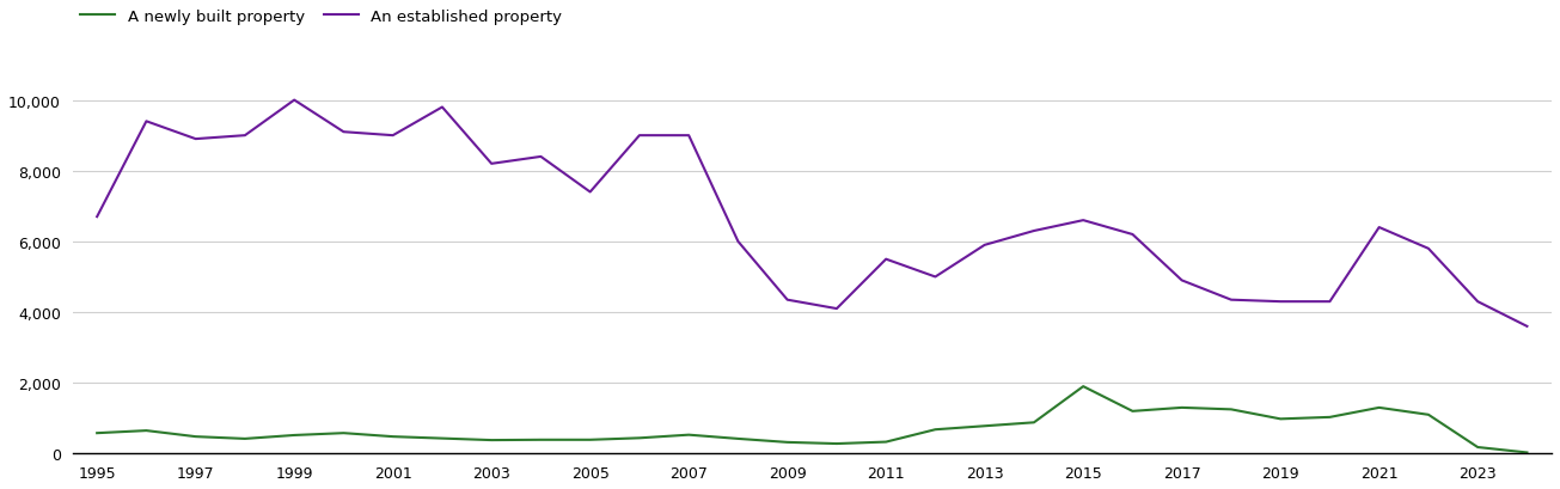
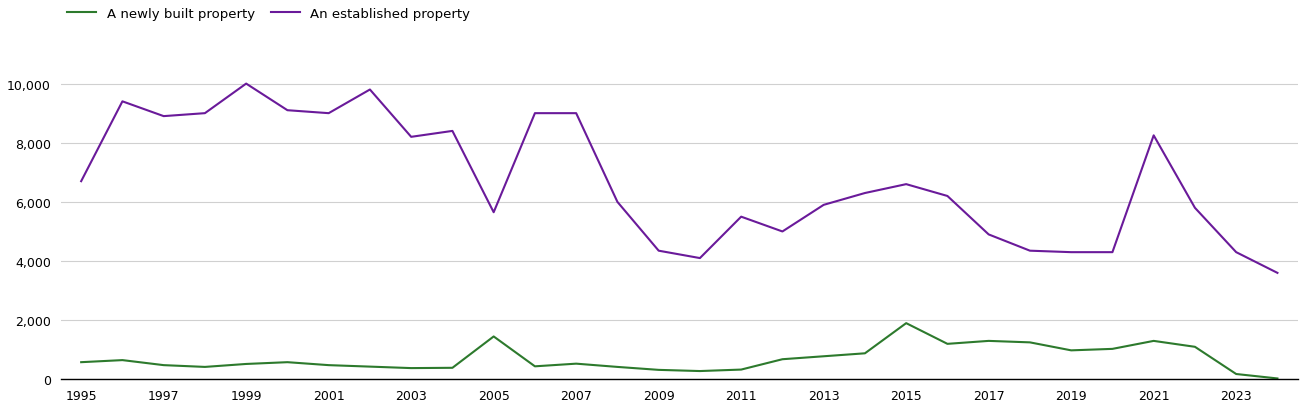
A newly built property/2005: 390 -> 1,450
An established property/2005: 7,400 -> 5,650
An established property/2021: 6,400 -> 8,250
